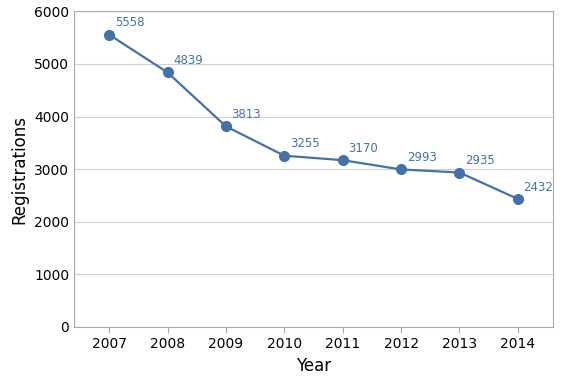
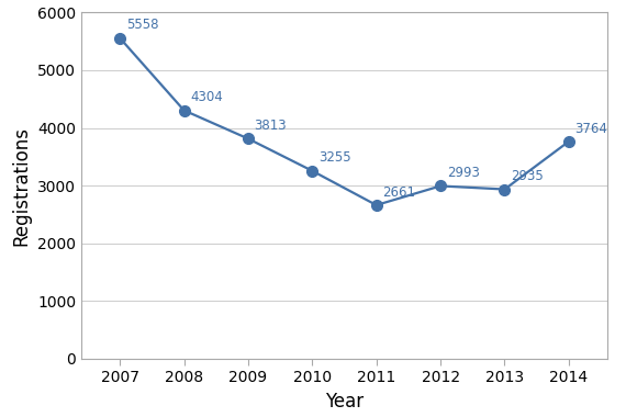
2008: 4839 -> 4304
2011: 3170 -> 2661
2014: 2432 -> 3764
